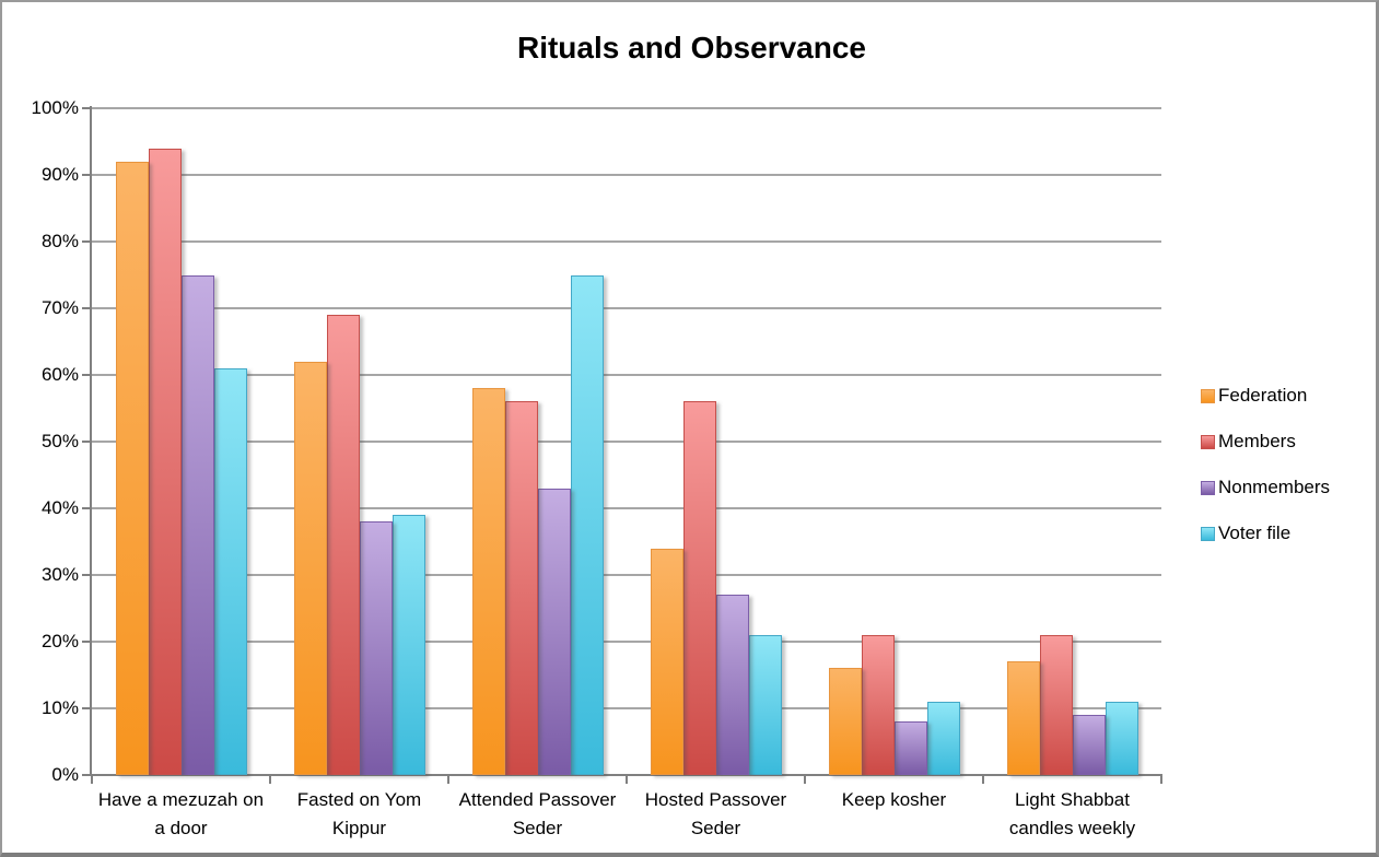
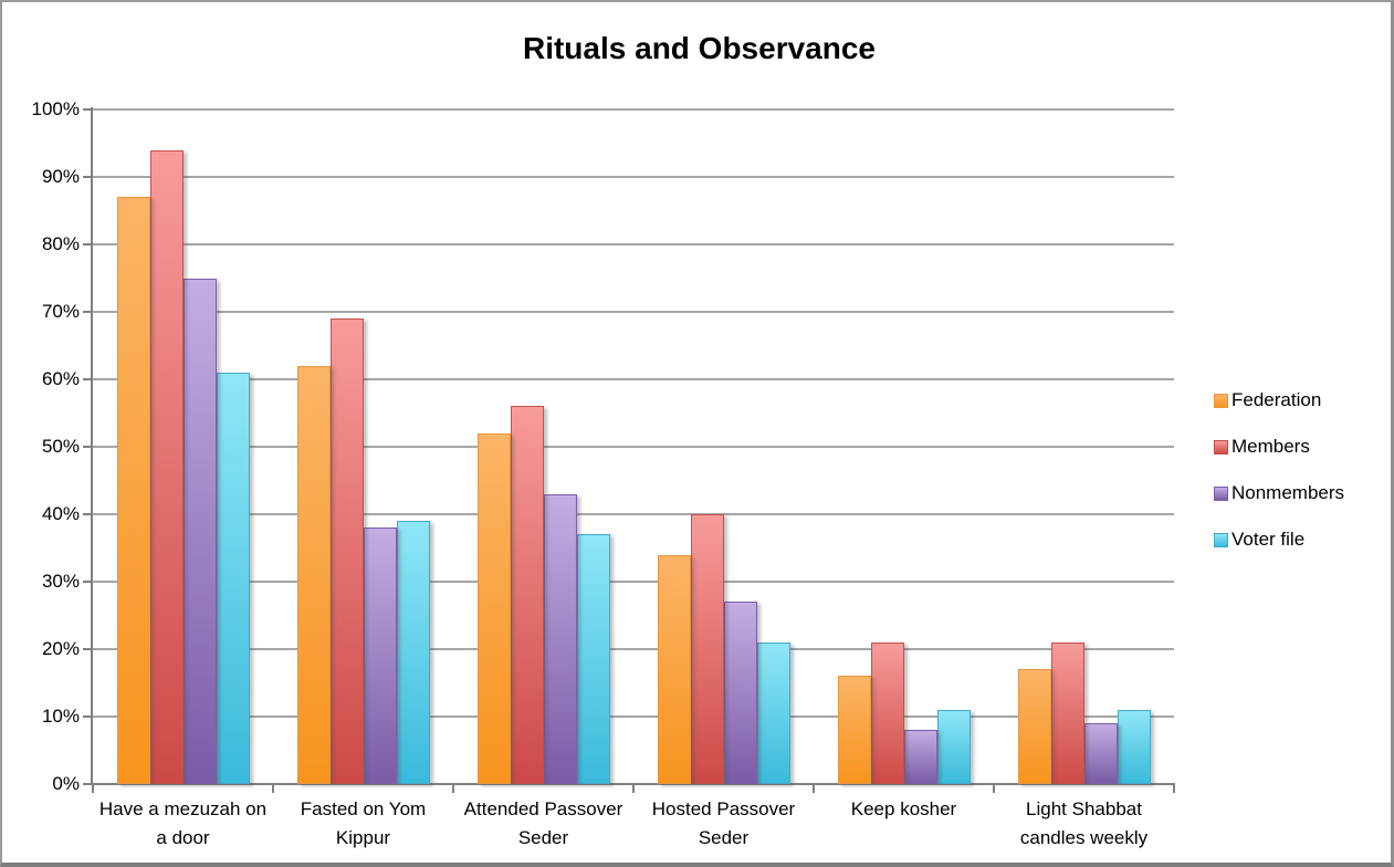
Federation/Have a mezuzah on a door: 92% -> 87%
Federation/Attended Passover Seder: 58% -> 52%
Voter file/Attended Passover Seder: 75% -> 37%
Members/Hosted Passover Seder: 56% -> 40%
